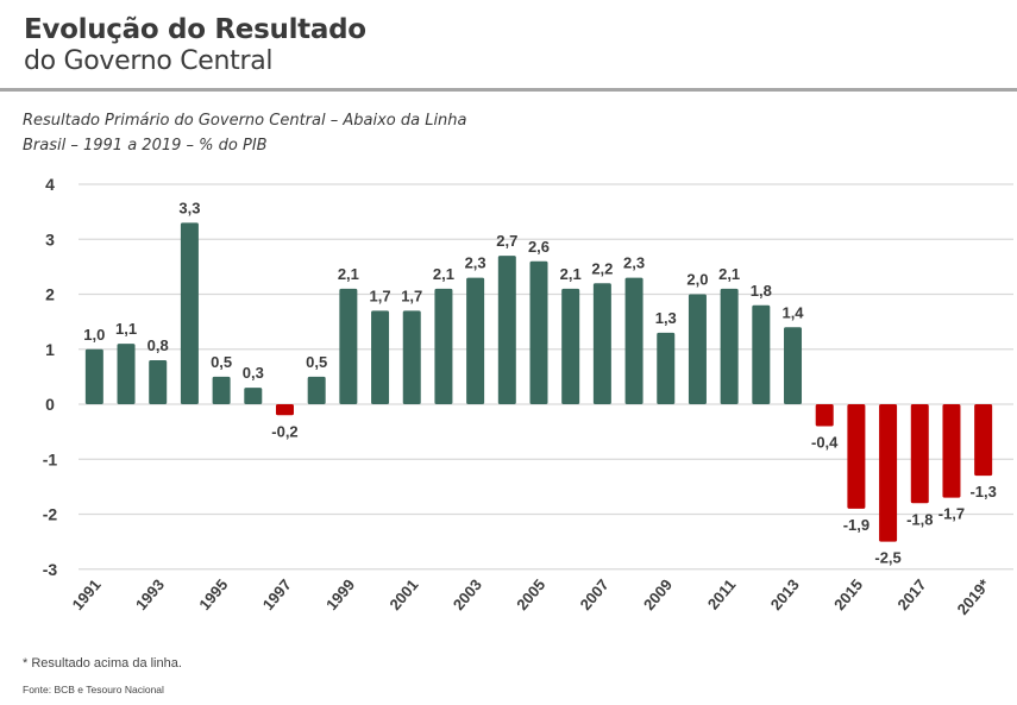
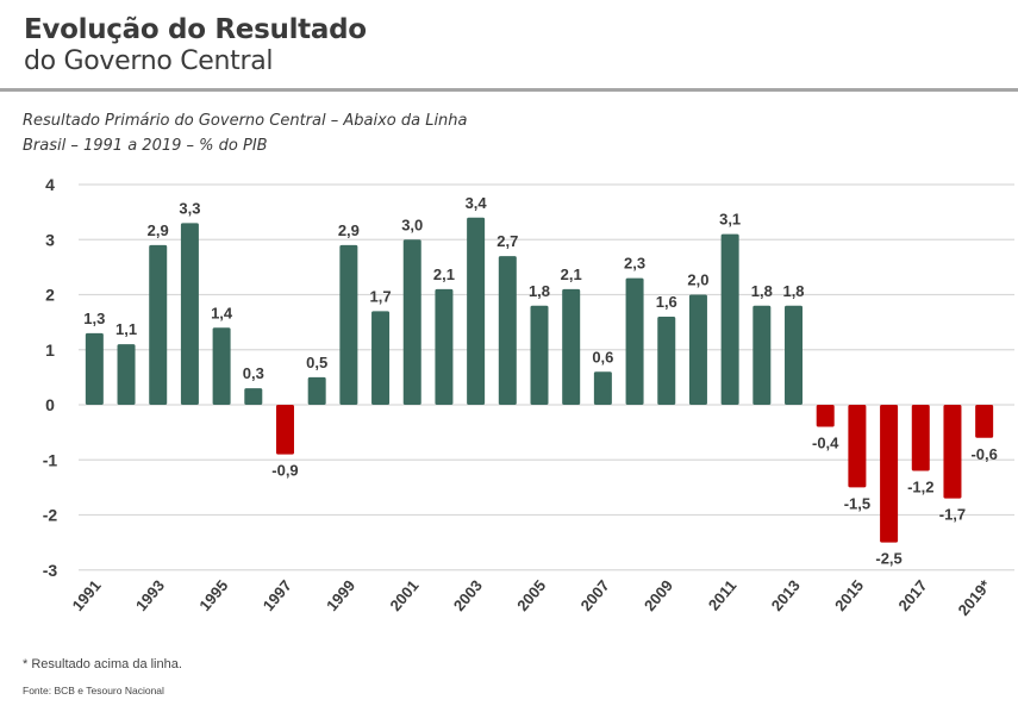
1991: 1,0 -> 1,3
1993: 0,8 -> 2,9
1995: 0,5 -> 1,4
1997: -0,2 -> -0,9
1999: 2,1 -> 2,9
2001: 1,7 -> 3,0
2003: 2,3 -> 3,4
2005: 2,6 -> 1,8
2007: 2,2 -> 0,6
2009: 1,3 -> 1,6
2011: 2,1 -> 3,1
2013: 1,4 -> 1,8
2015: -1,9 -> -1,5
2017: -1,8 -> -1,2
2019*: -1,3 -> -0,6
